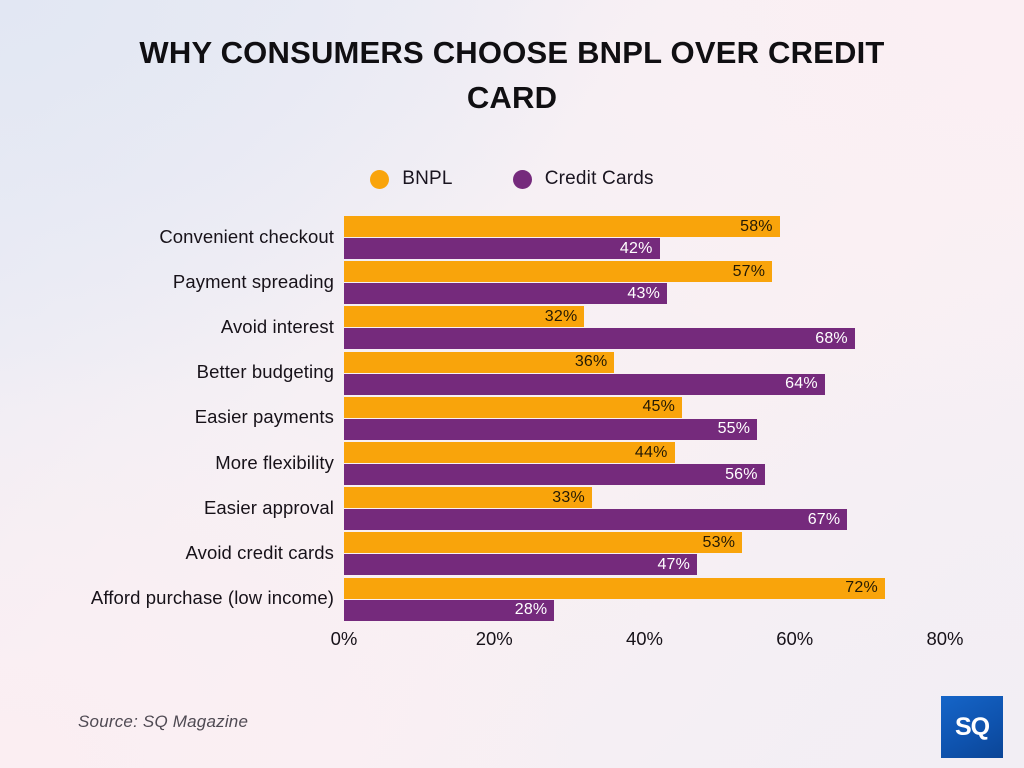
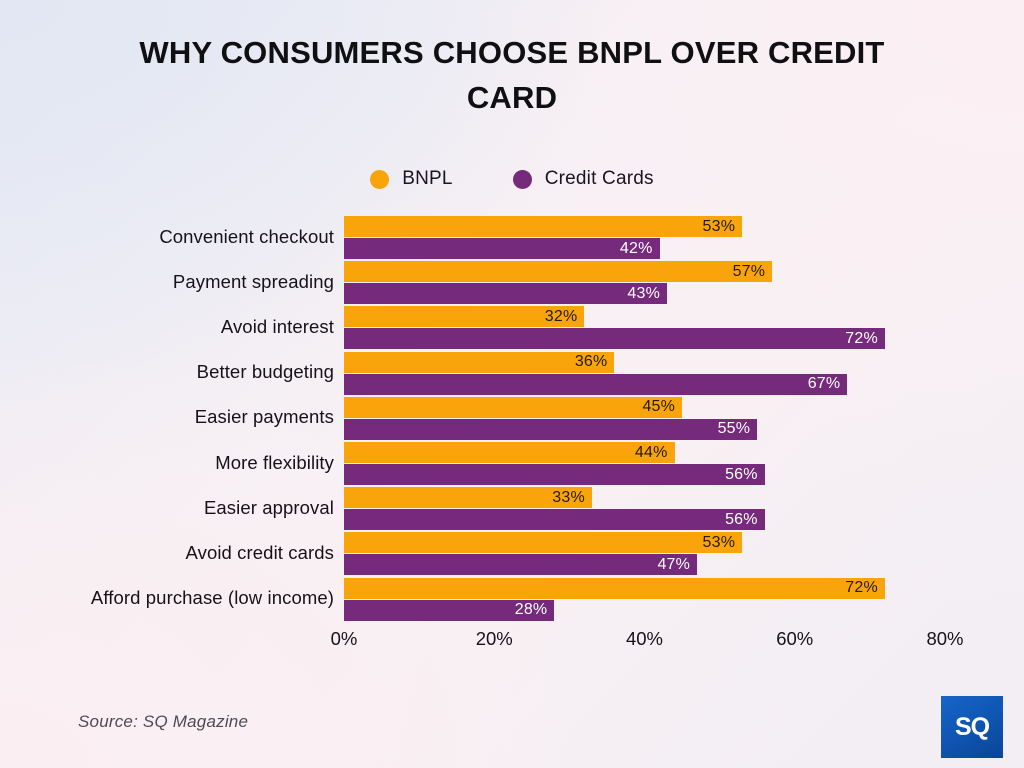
BNPL/Convenient checkout: 58% -> 53%
Credit Cards/Avoid interest: 68% -> 72%
Credit Cards/Better budgeting: 64% -> 67%
Credit Cards/Easier approval: 67% -> 56%
